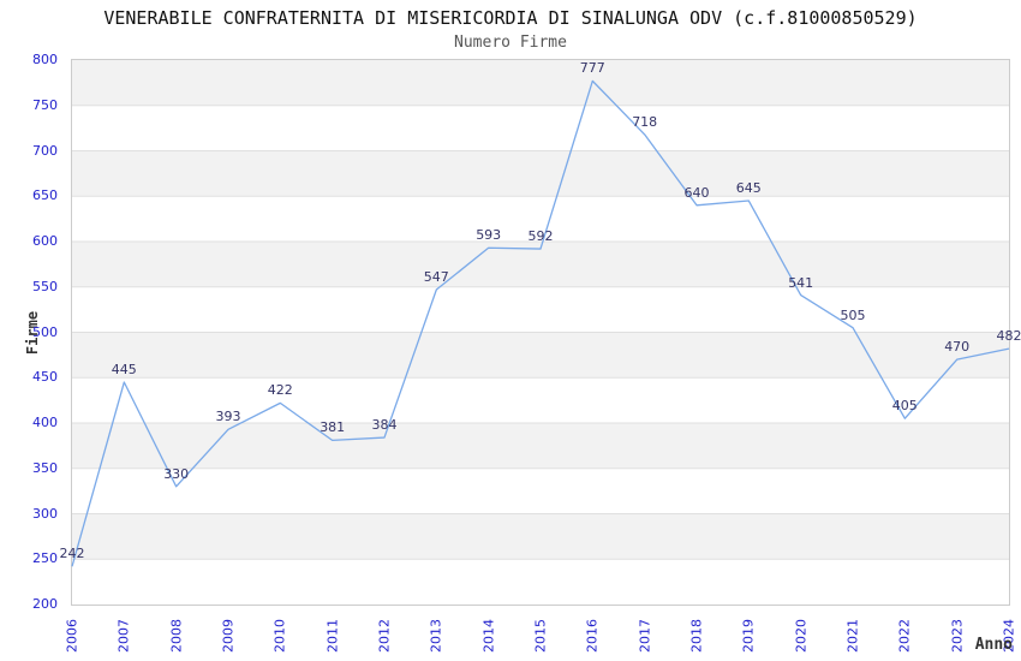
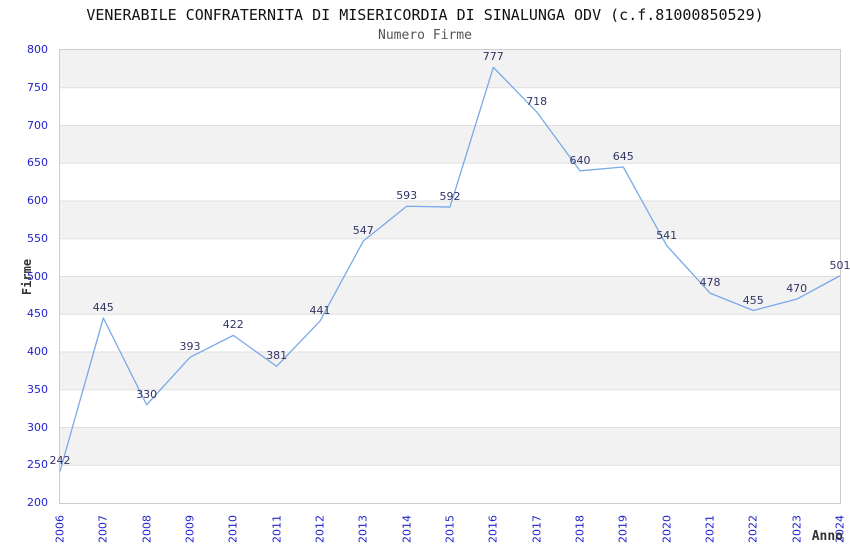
2012: 384 -> 441
2021: 505 -> 478
2022: 405 -> 455
2024: 482 -> 501
